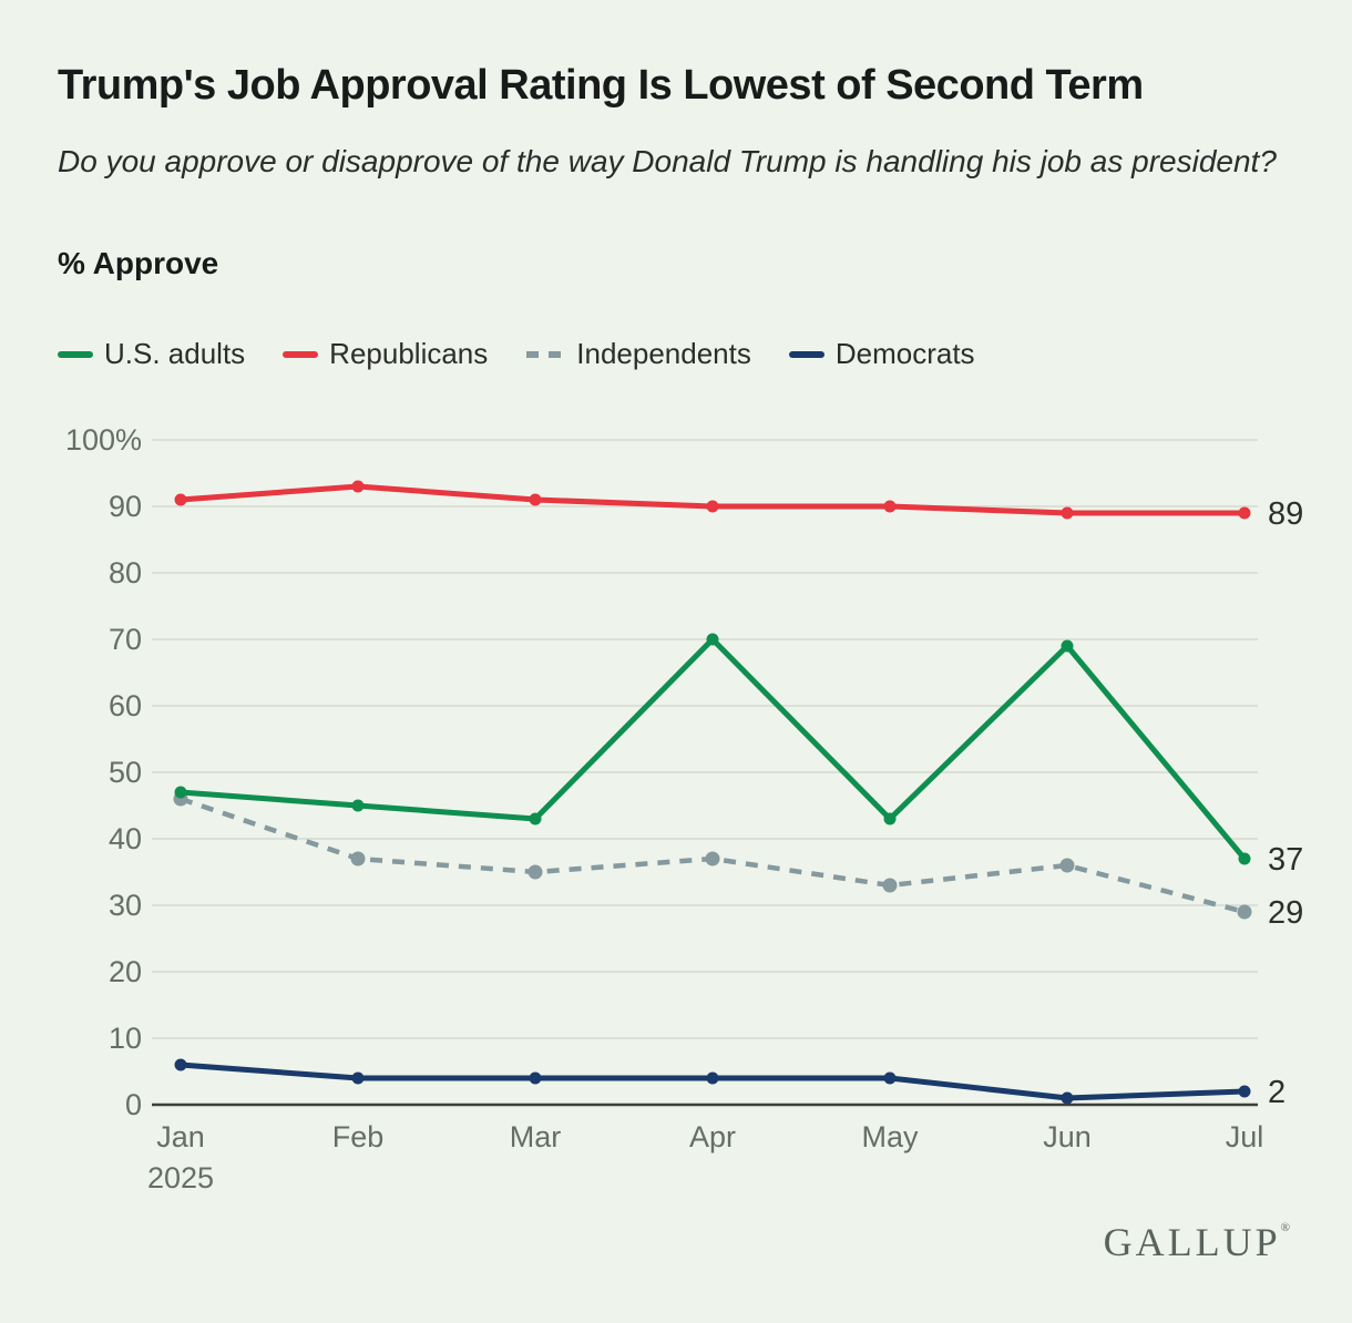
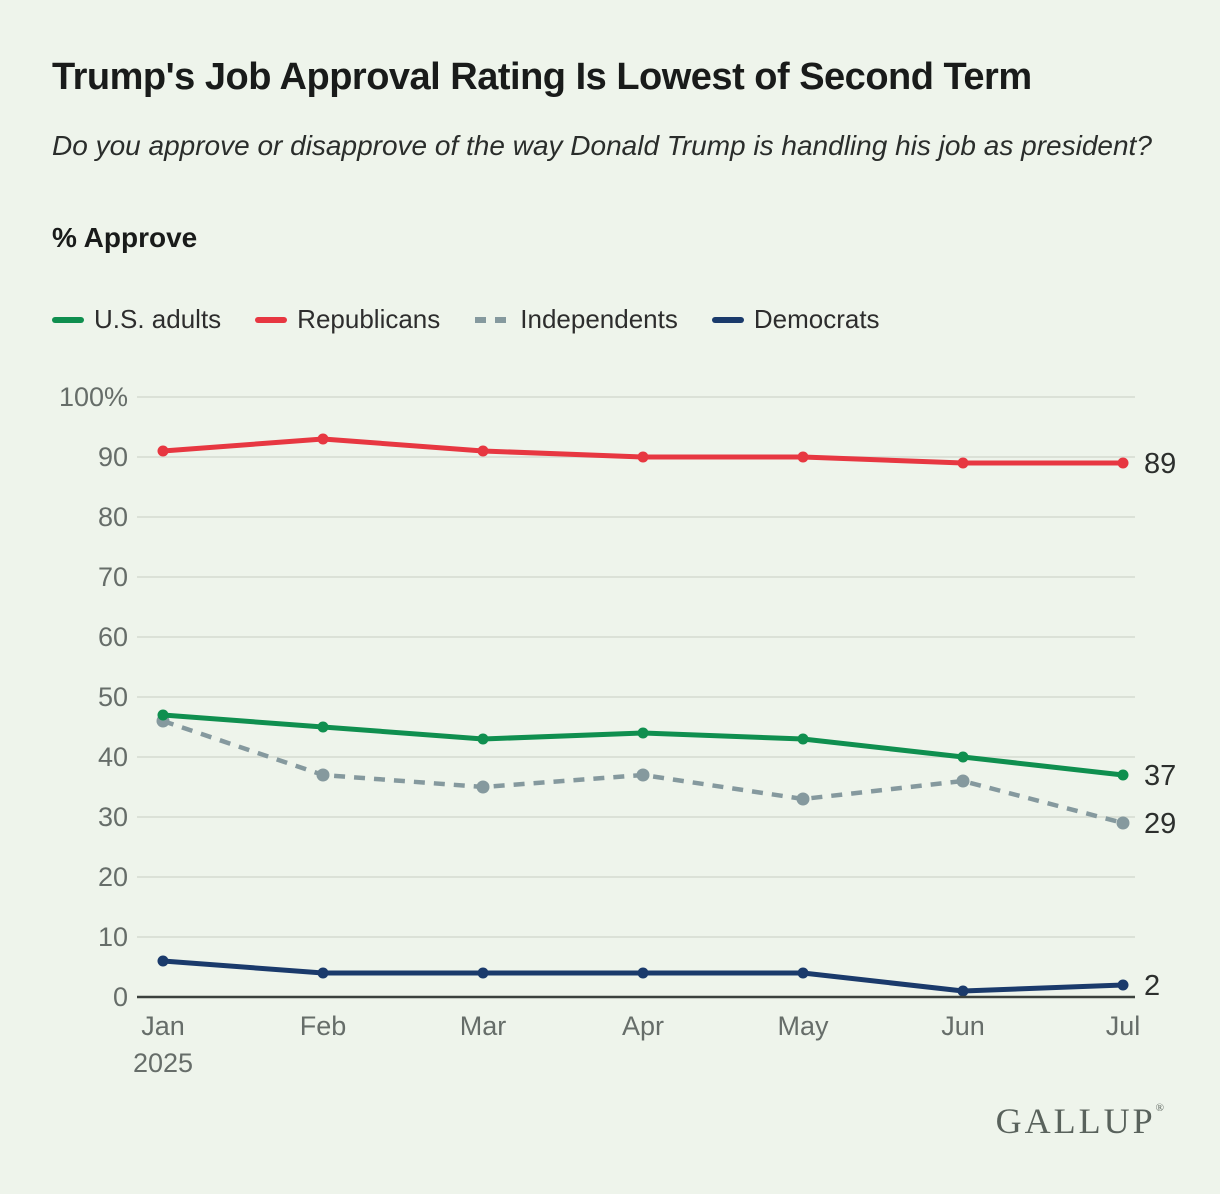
U.S. adults/Apr: 70% -> 44%
U.S. adults/Jun: 69% -> 40%
